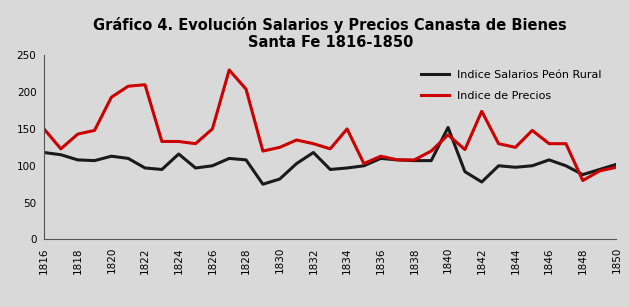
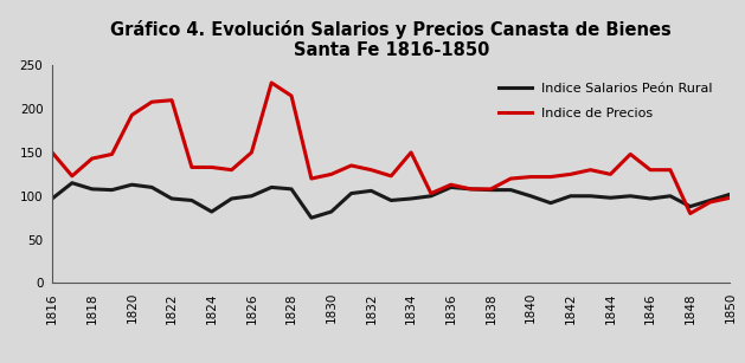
Indice Salarios Peón Rural/1816: 118 -> 97
Indice Salarios Peón Rural/1824: 116 -> 82
Indice de Precios/1828: 204 -> 215
Indice Salarios Peón Rural/1832: 118 -> 106
Indice Salarios Peón Rural/1840: 152 -> 100
Indice de Precios/1840: 142 -> 122
Indice Salarios Peón Rural/1842: 78 -> 100
Indice de Precios/1842: 174 -> 125
Indice Salarios Peón Rural/1846: 108 -> 97
